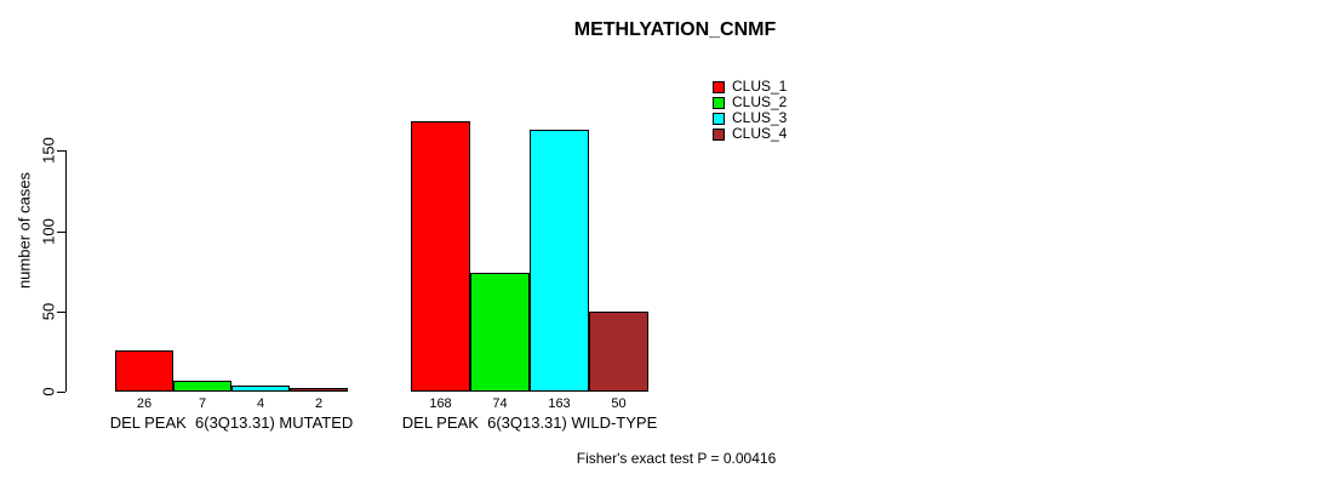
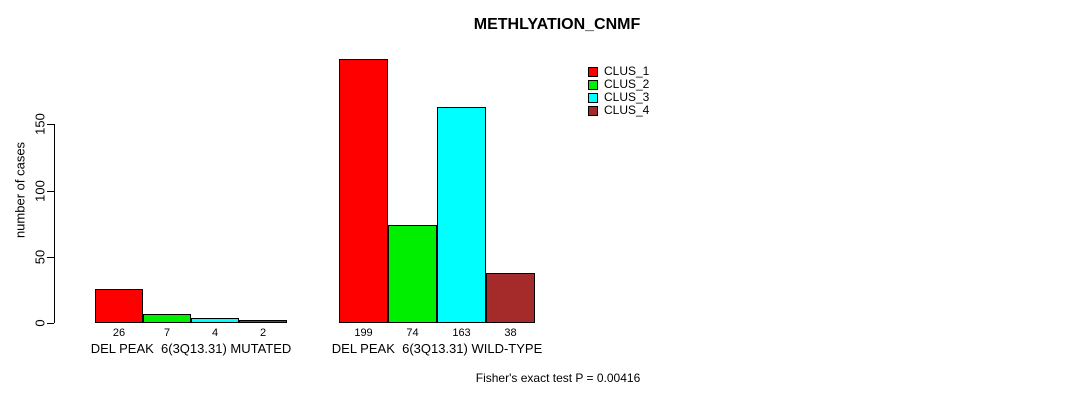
CLUS_1/DEL PEAK 6(3Q13.31) WILD-TYPE: 168 -> 199
CLUS_4/DEL PEAK 6(3Q13.31) WILD-TYPE: 50 -> 38
